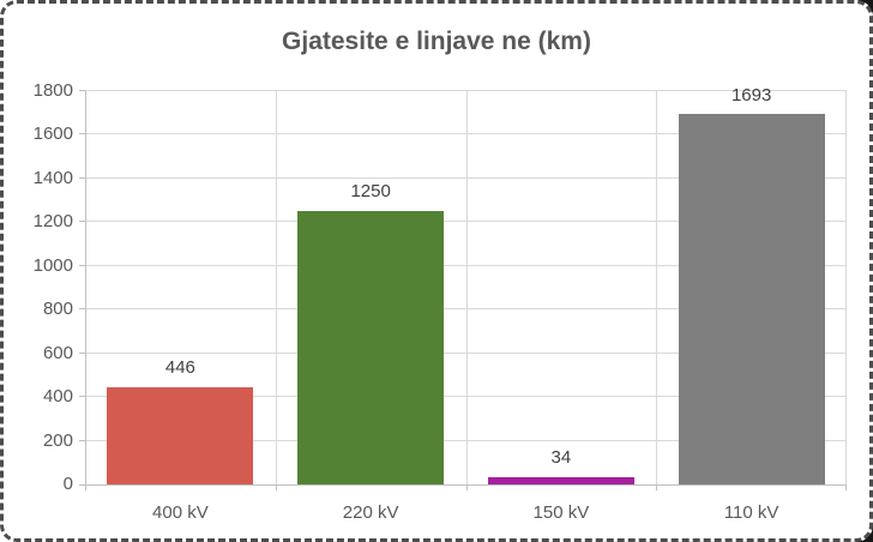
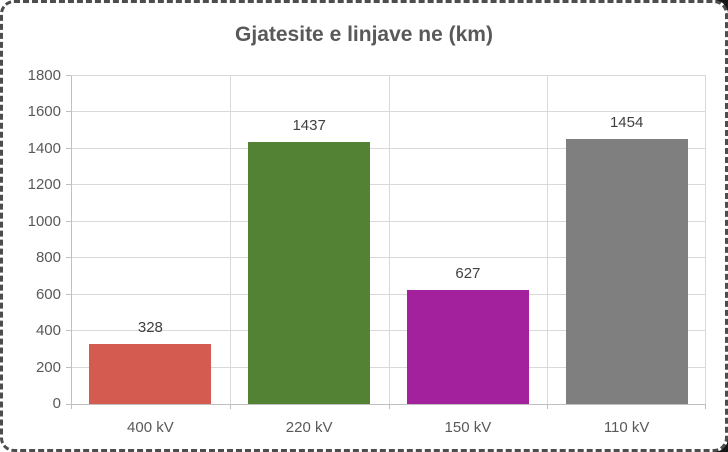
400 kV: 446 -> 328
220 kV: 1250 -> 1437
150 kV: 34 -> 627
110 kV: 1693 -> 1454
